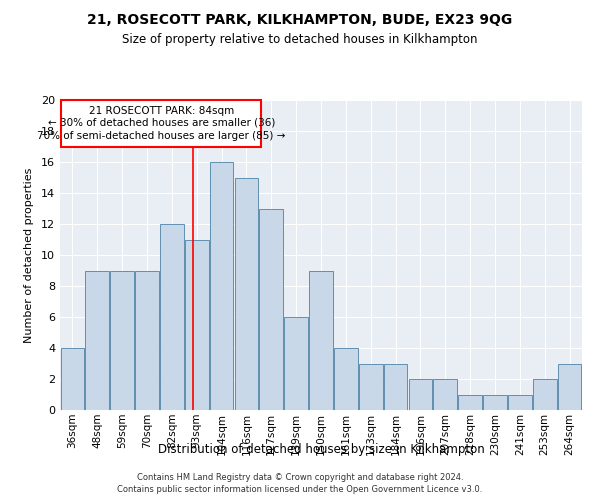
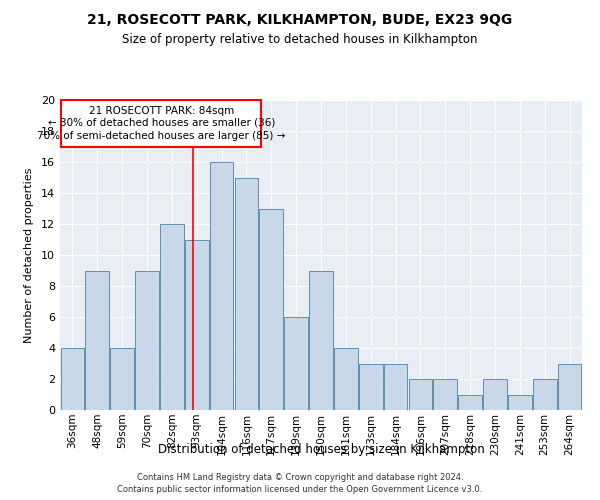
59sqm: 9 -> 4
230sqm: 1 -> 2
